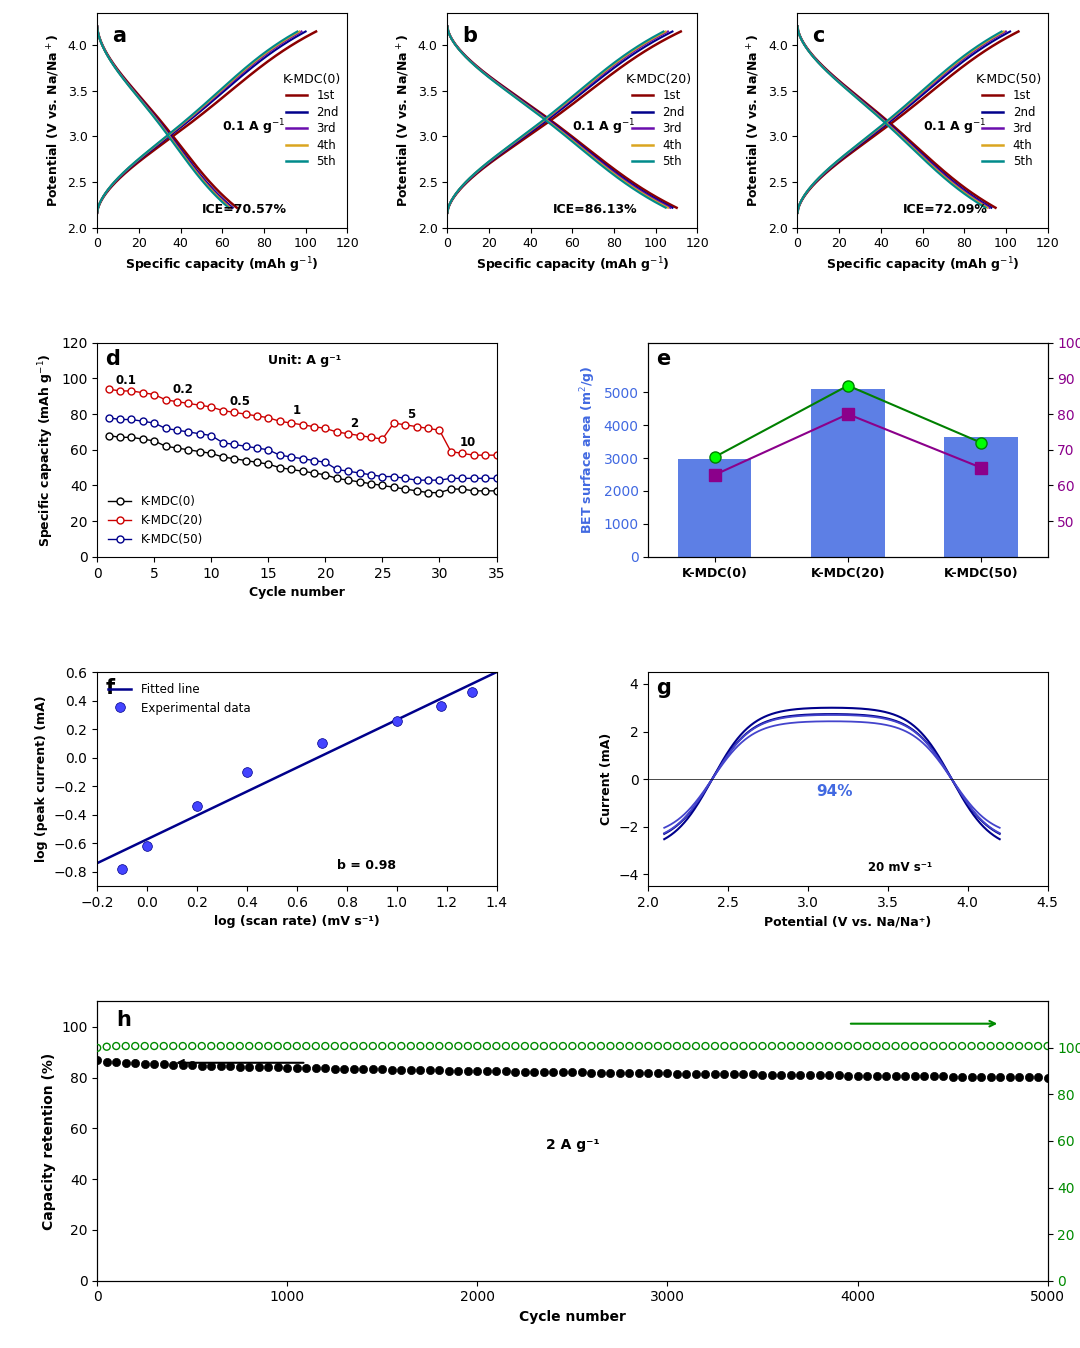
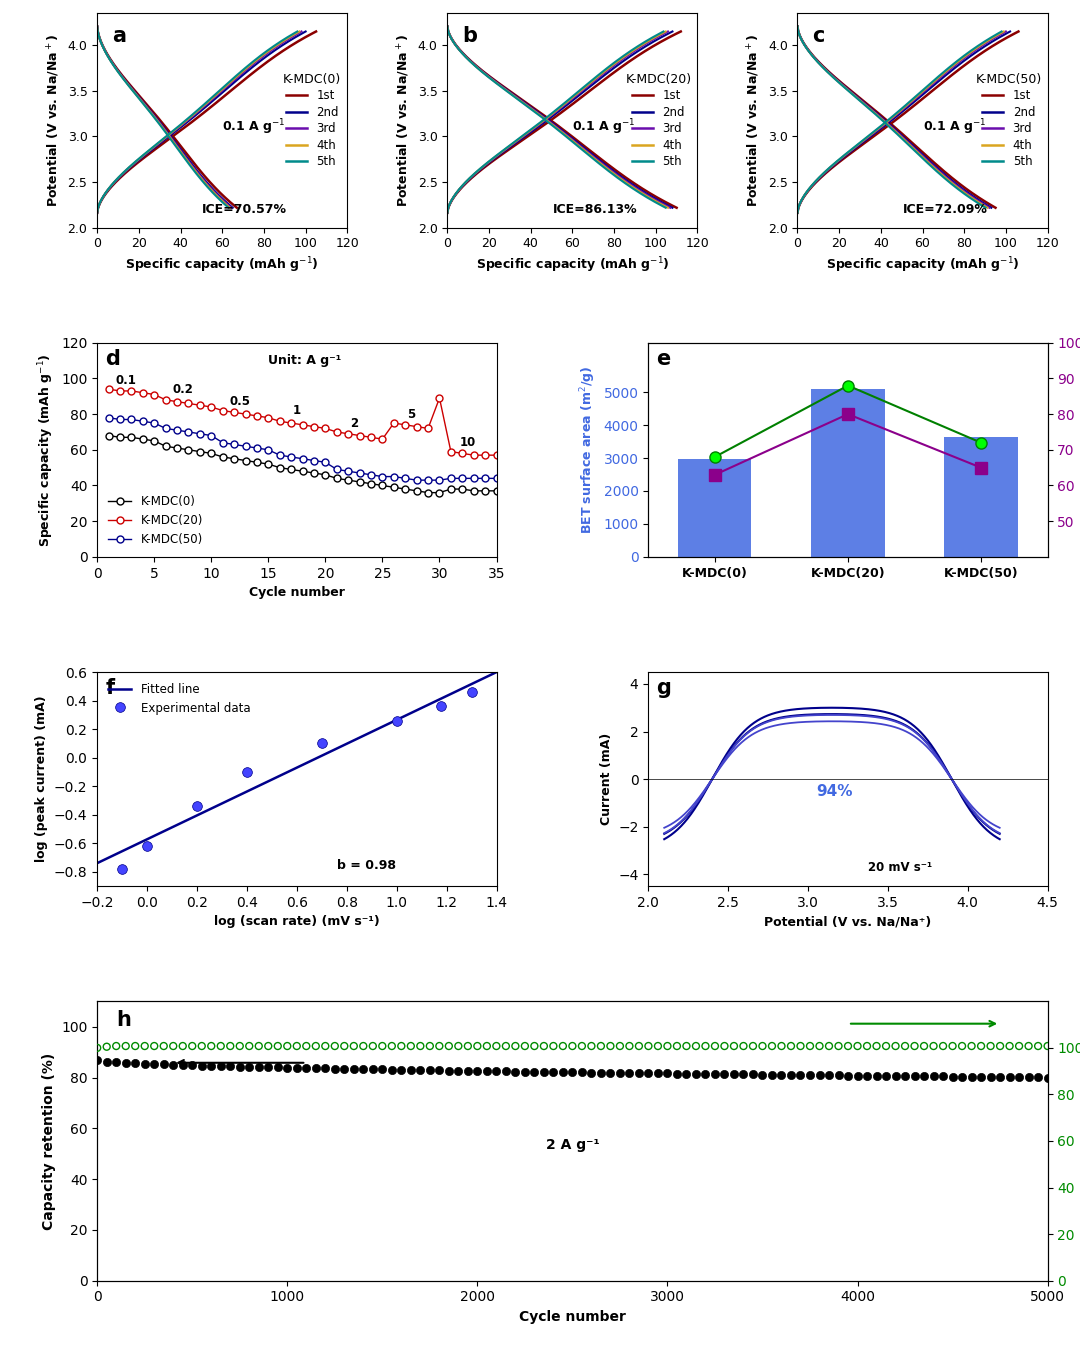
K-MDC(20)/30: 71 -> 89
